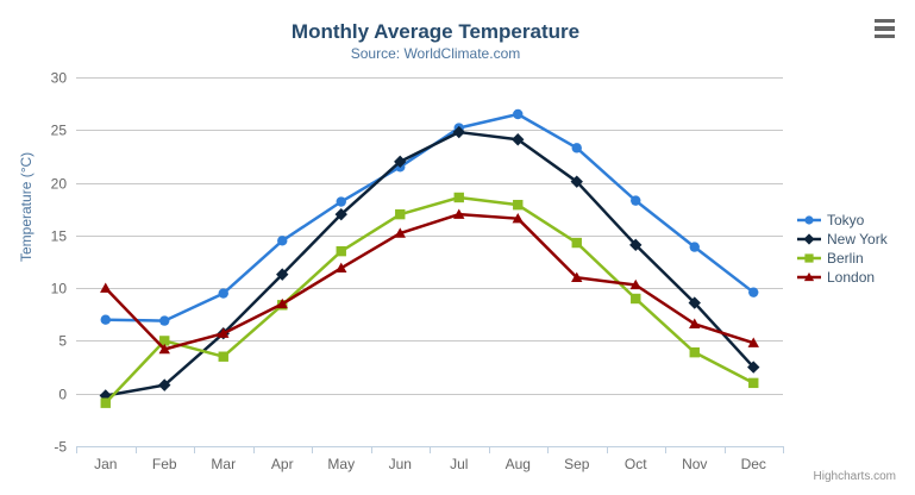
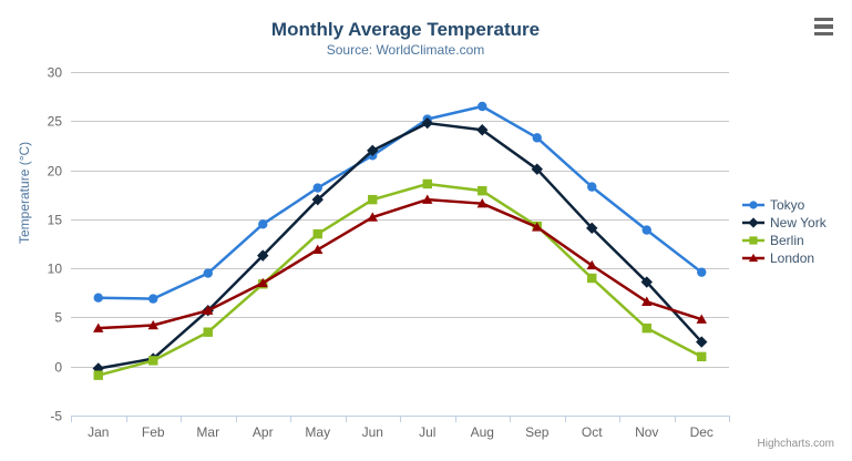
London/Jan: 10 -> 4
Berlin/Feb: 5 -> 1
London/Sep: 11 -> 14
